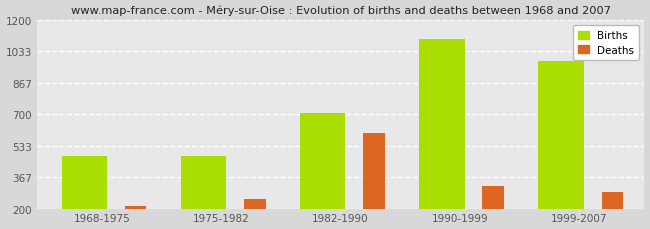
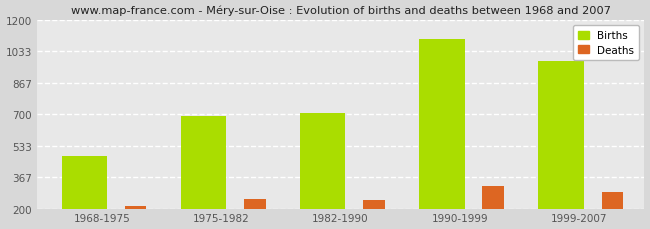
Births/1975-1982: 480 -> 690
Deaths/1982-1990: 600 -> 250
